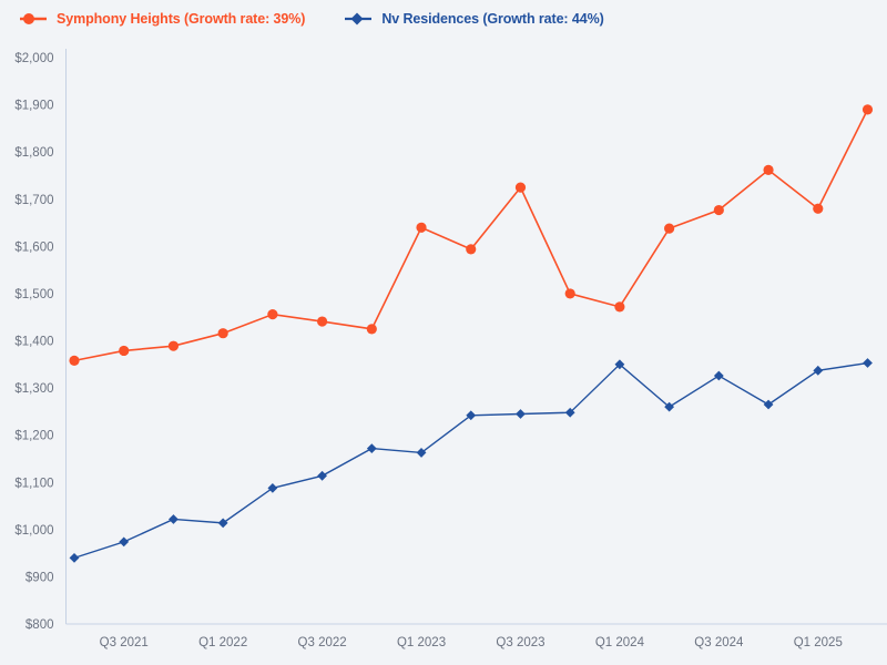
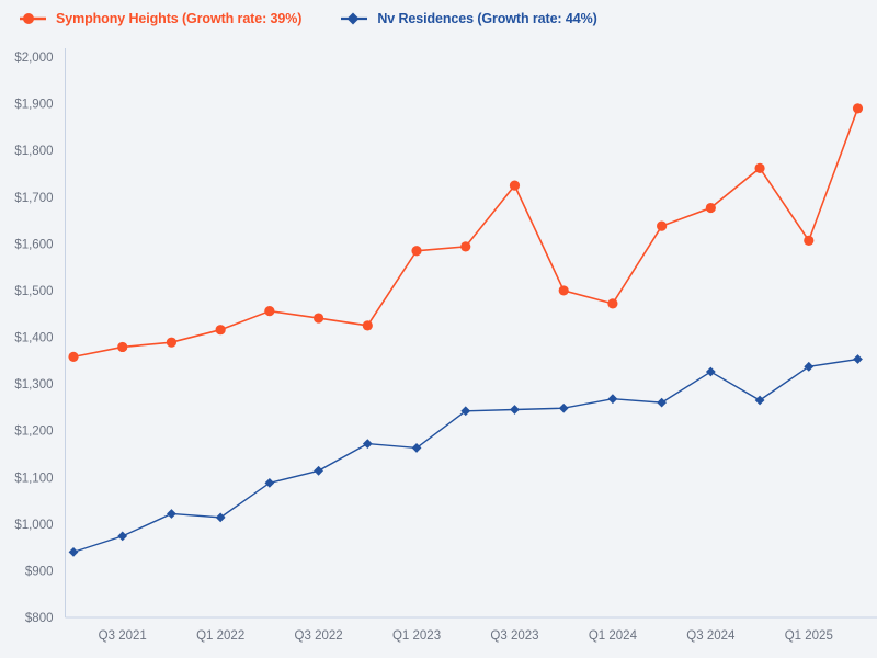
Symphony Heights (Growth rate: 39%)/Q1 2023: $1640 -> $1580
Nv Residences (Growth rate: 44%)/Q1 2024: $1350 -> $1270
Symphony Heights (Growth rate: 39%)/Q1 2025: $1680 -> $1610
